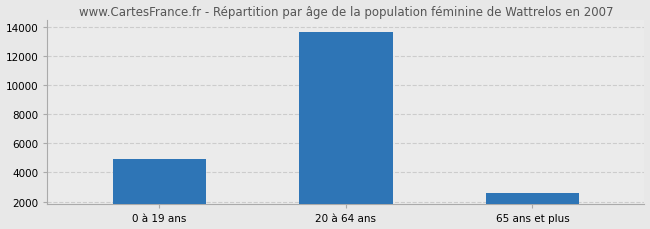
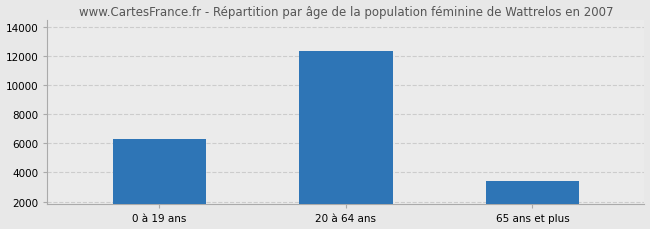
0 à 19 ans: 4900 -> 6300
20 à 64 ans: 13700 -> 12400
65 ans et plus: 2600 -> 3400
